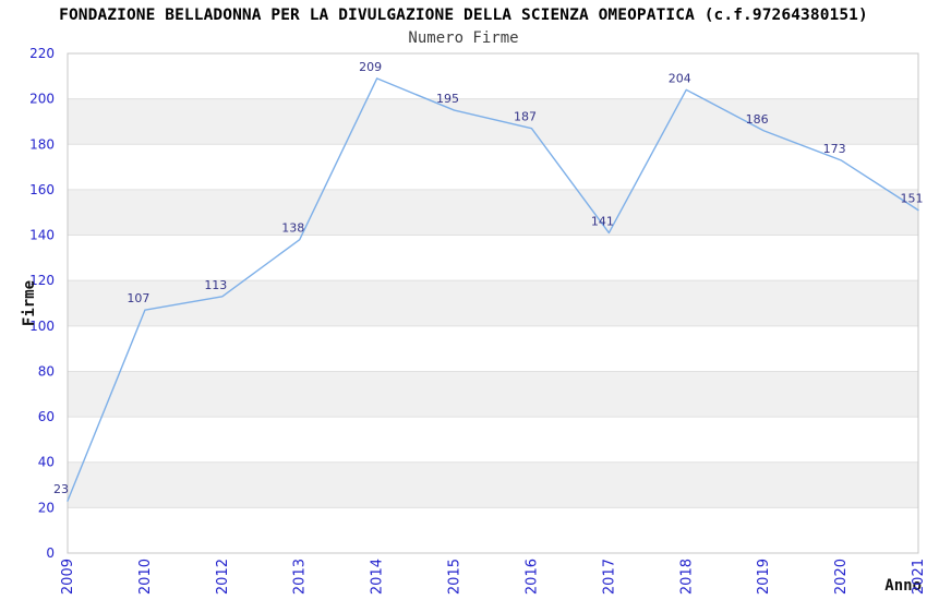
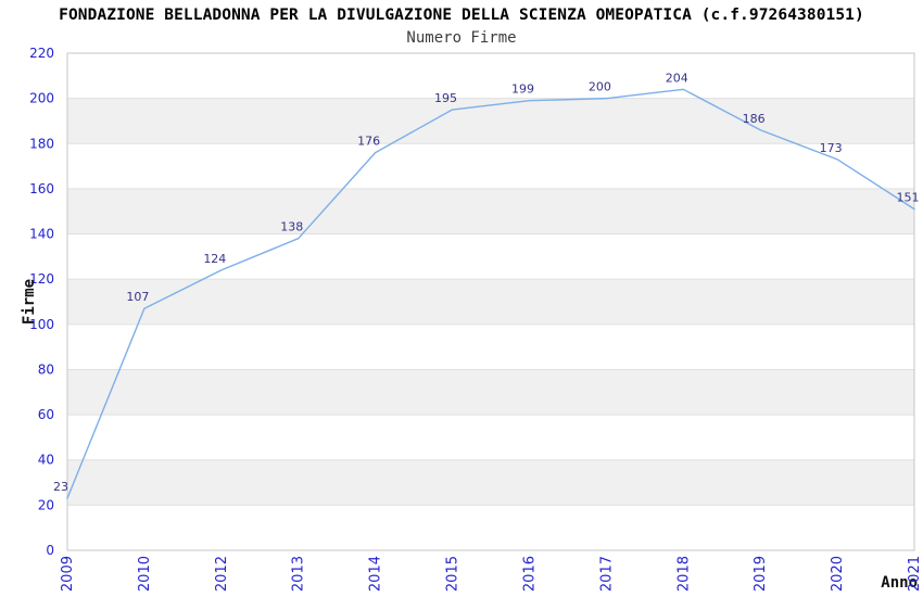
2012: 113 -> 124
2014: 209 -> 176
2016: 187 -> 199
2017: 141 -> 200
